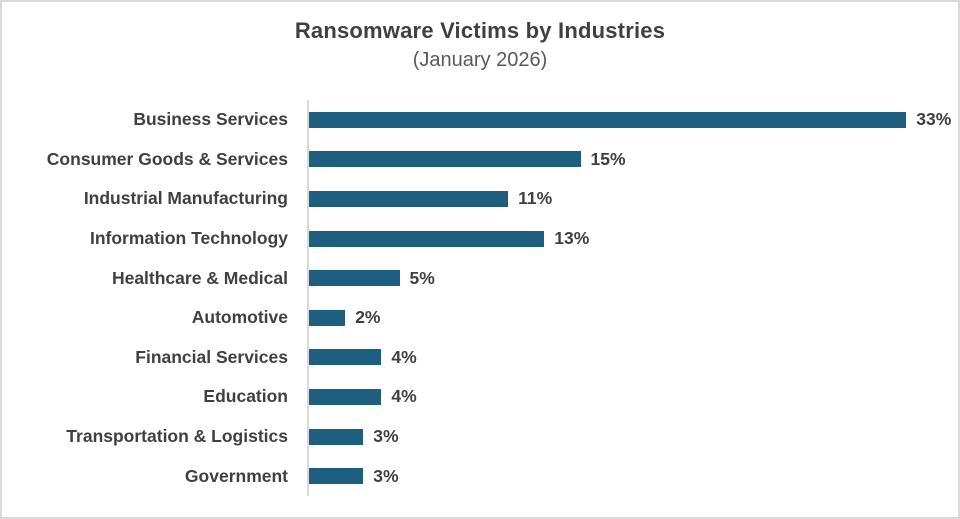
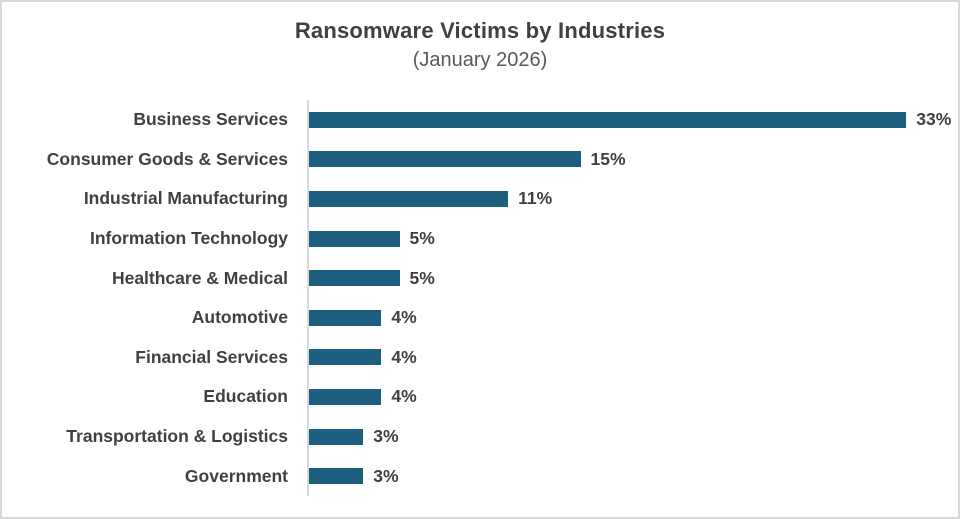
Information Technology: 13% -> 5%
Automotive: 2% -> 4%
